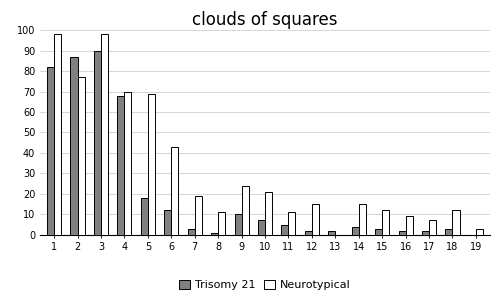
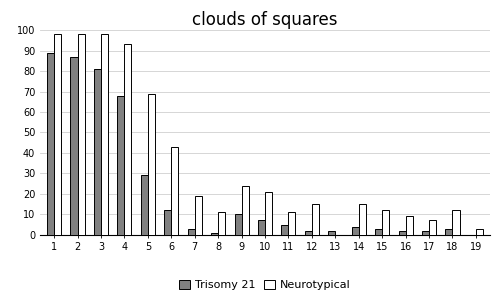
Trisomy 21/1: 82 -> 89
Neurotypical/2: 77 -> 98
Trisomy 21/3: 90 -> 81
Neurotypical/4: 70 -> 93
Trisomy 21/5: 18 -> 29
